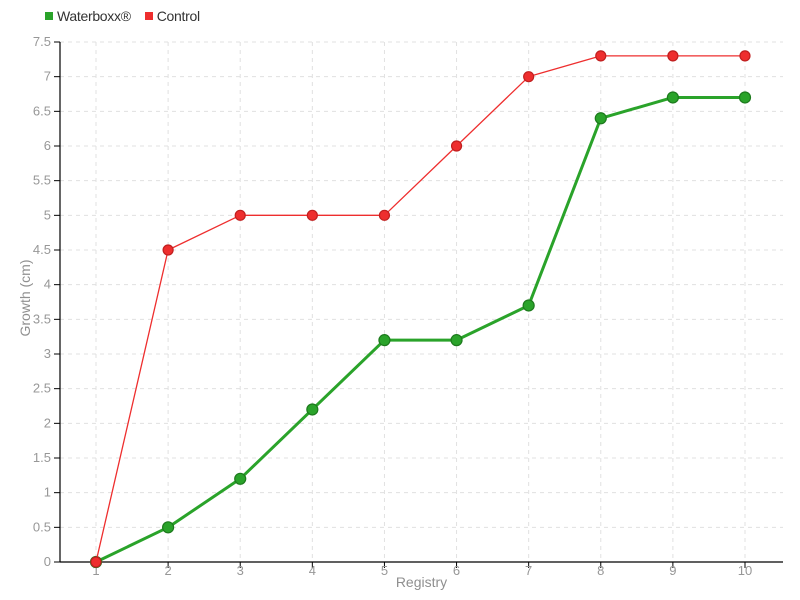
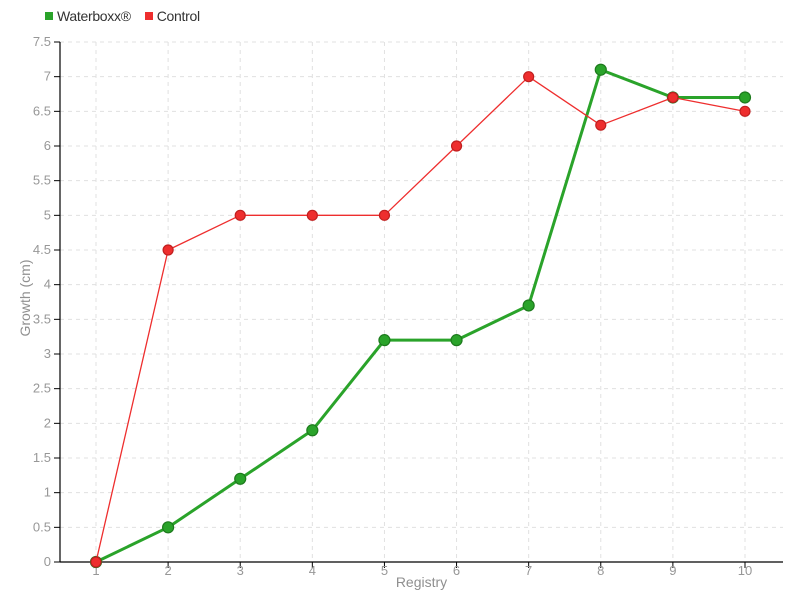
Waterboxx®/4: 2.2 -> 1.9
Waterboxx®/8: 6.4 -> 7.1
Control/8: 7.3 -> 6.3
Control/9: 7.3 -> 6.7
Control/10: 7.3 -> 6.5
